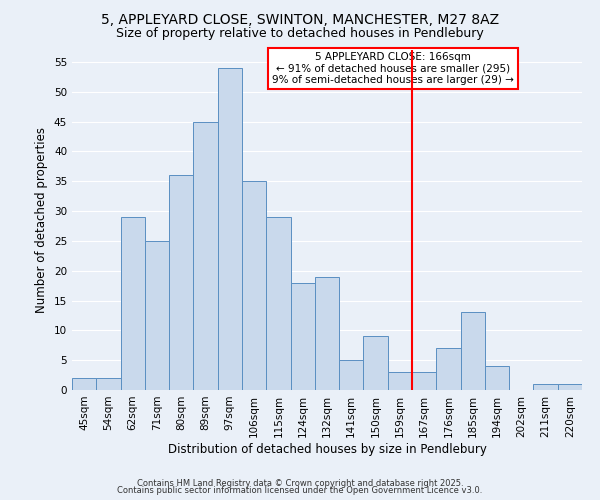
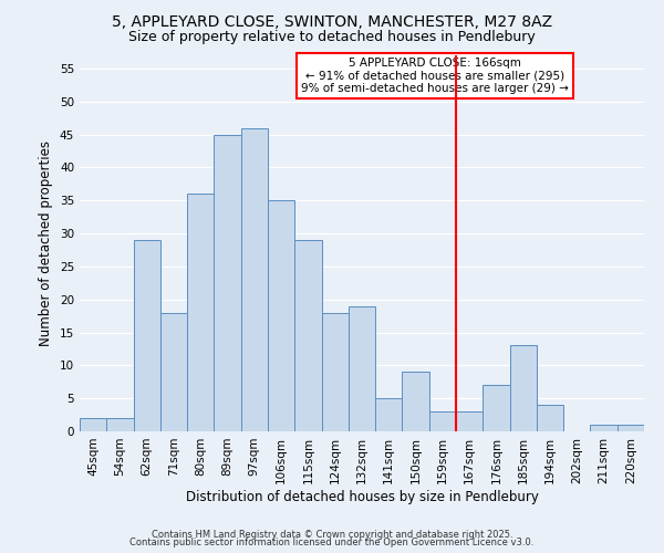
71sqm: 25 -> 18
97sqm: 54 -> 46
